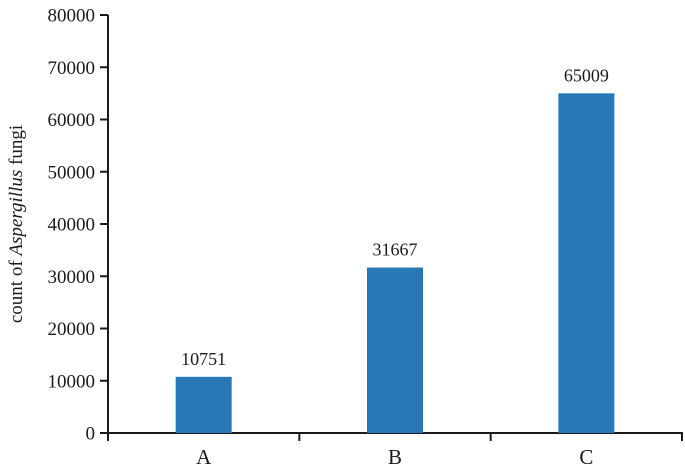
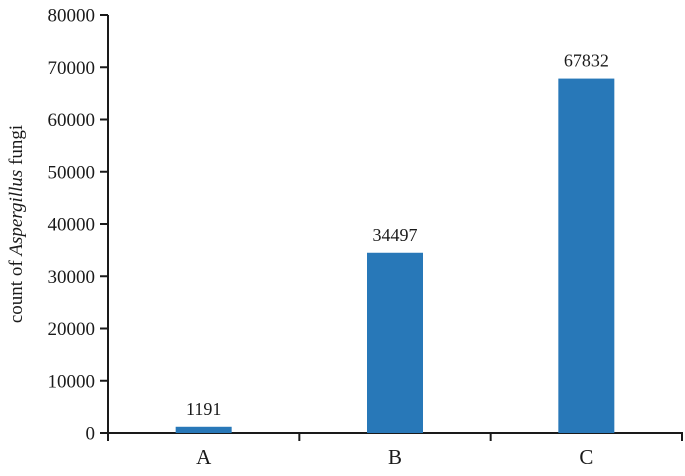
A: 10751 -> 1191
B: 31667 -> 34497
C: 65009 -> 67832
